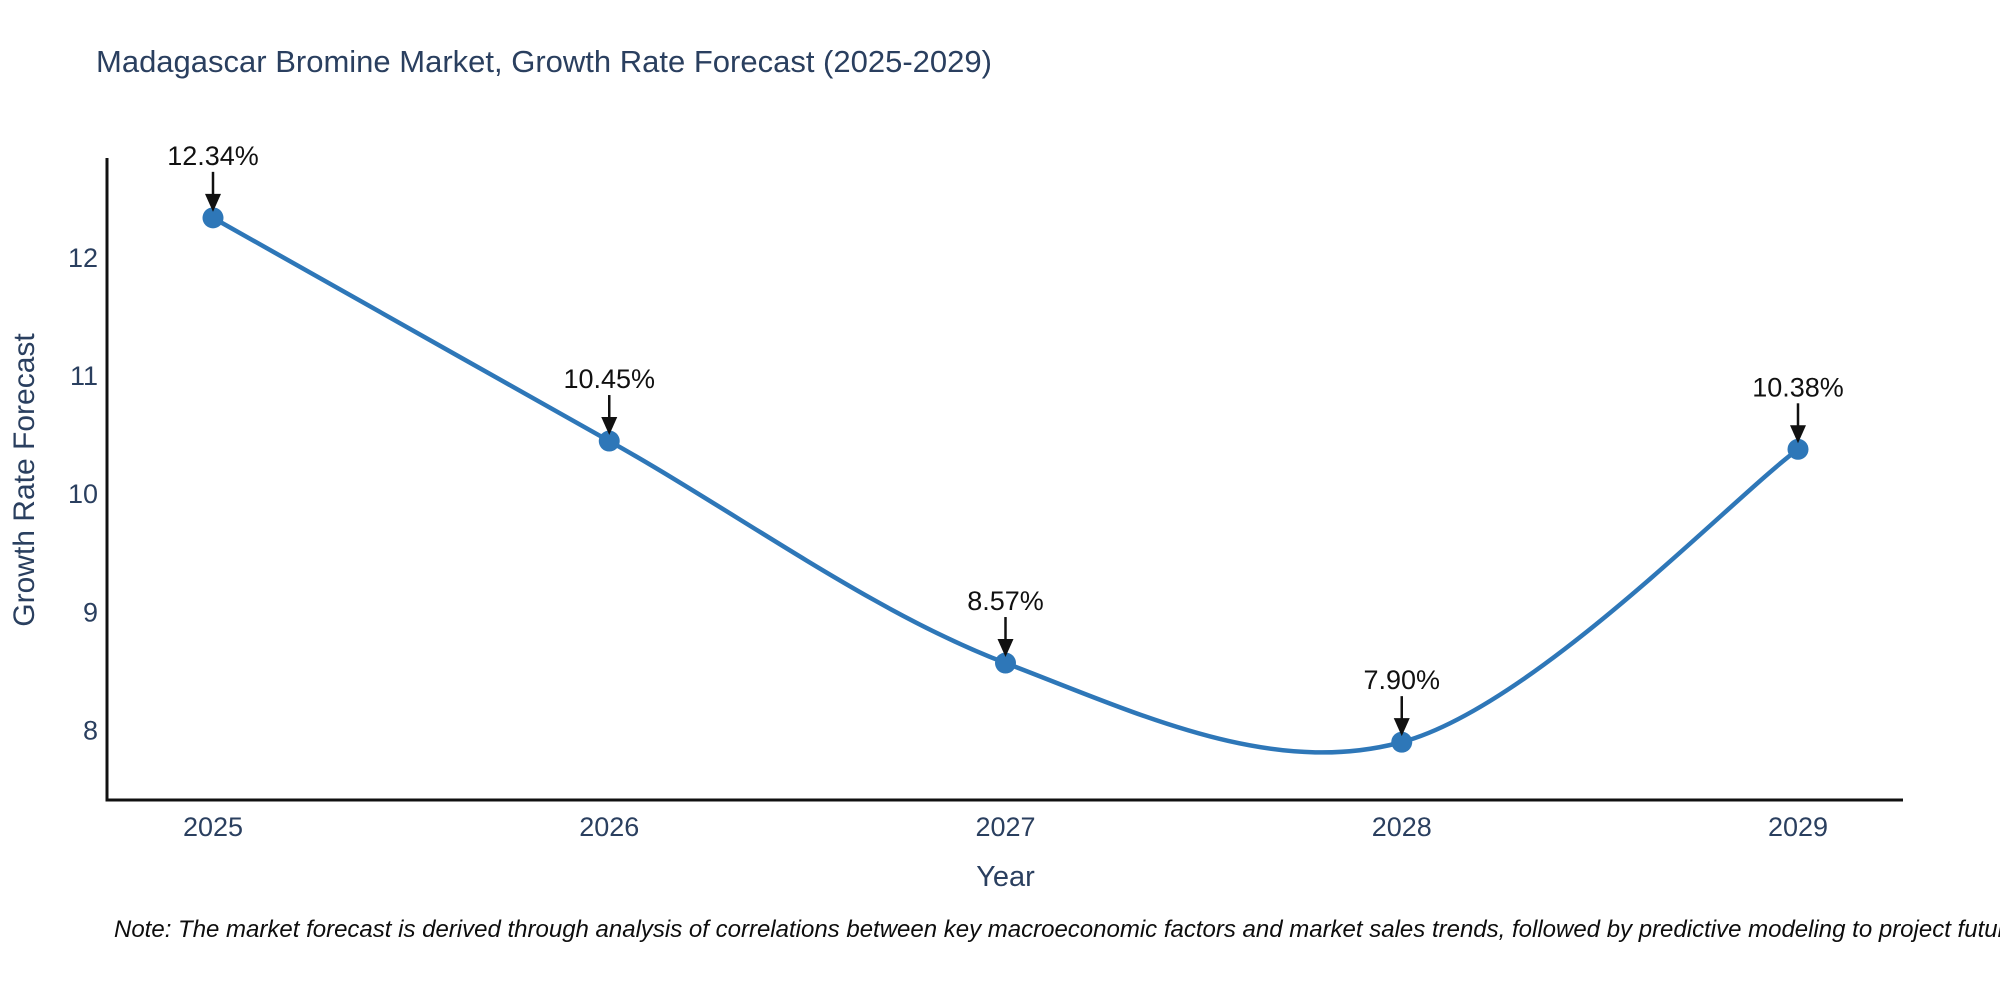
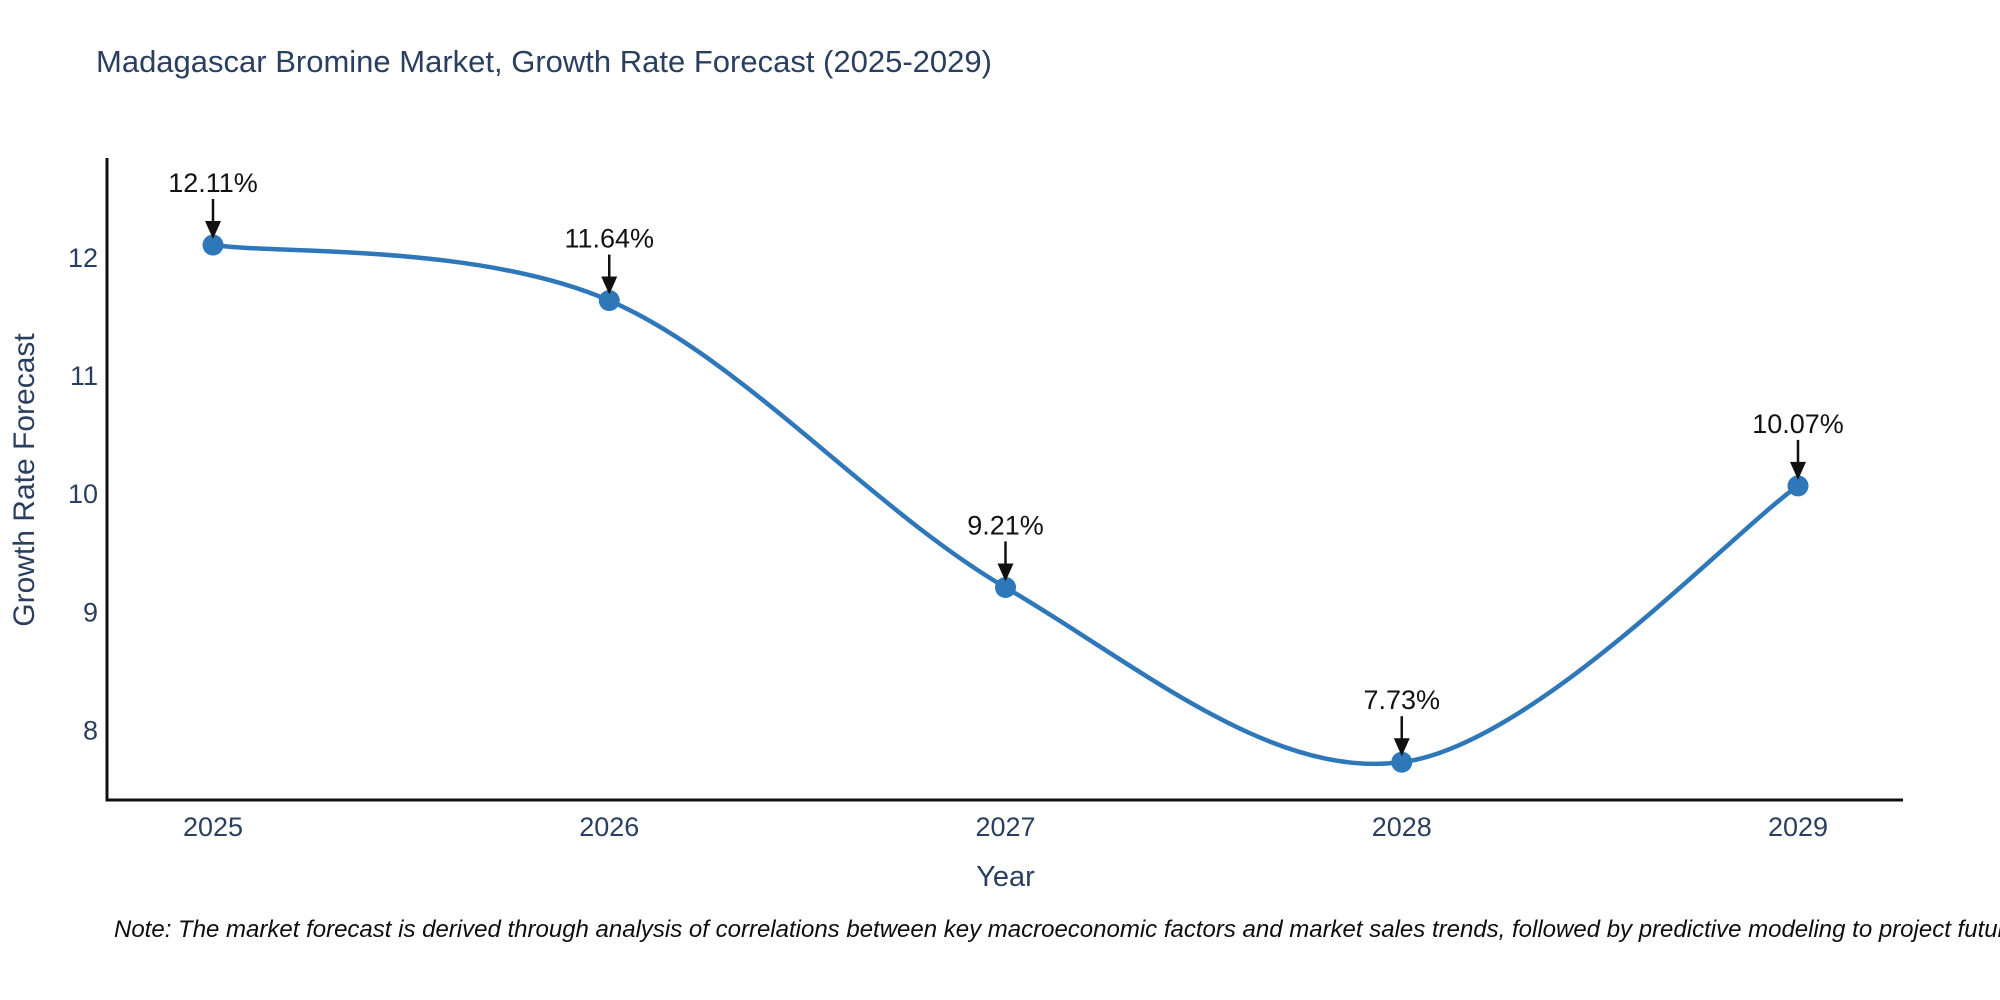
2025: 12.34% -> 12.11%
2026: 10.45% -> 11.64%
2027: 8.57% -> 9.21%
2028: 7.90% -> 7.73%
2029: 10.38% -> 10.07%
